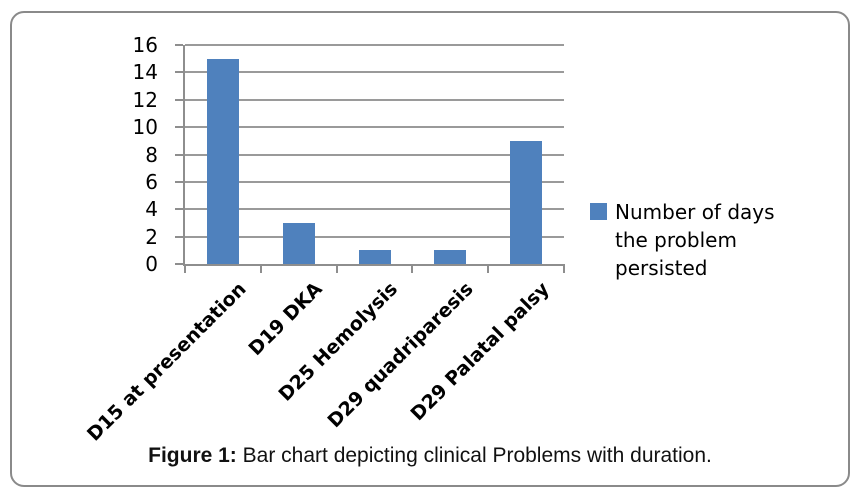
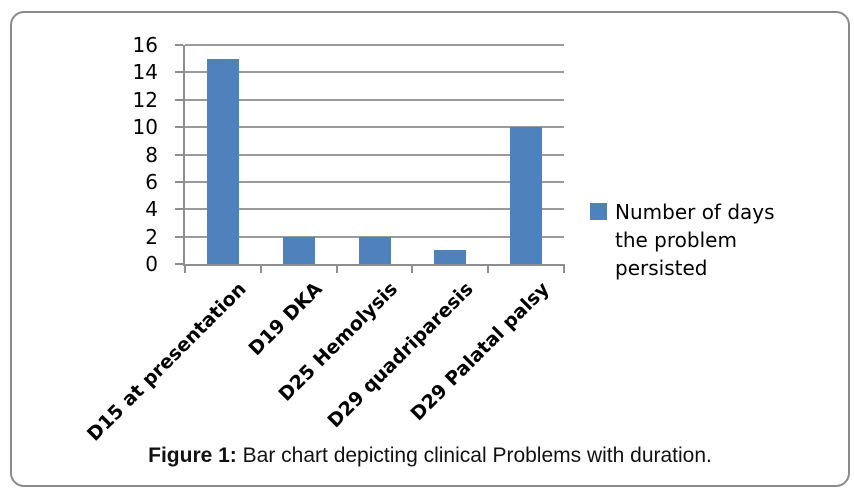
D19 DKA: 3 -> 2
D25 Hemolysis: 1 -> 2
D29 Palatal palsy: 9 -> 10
